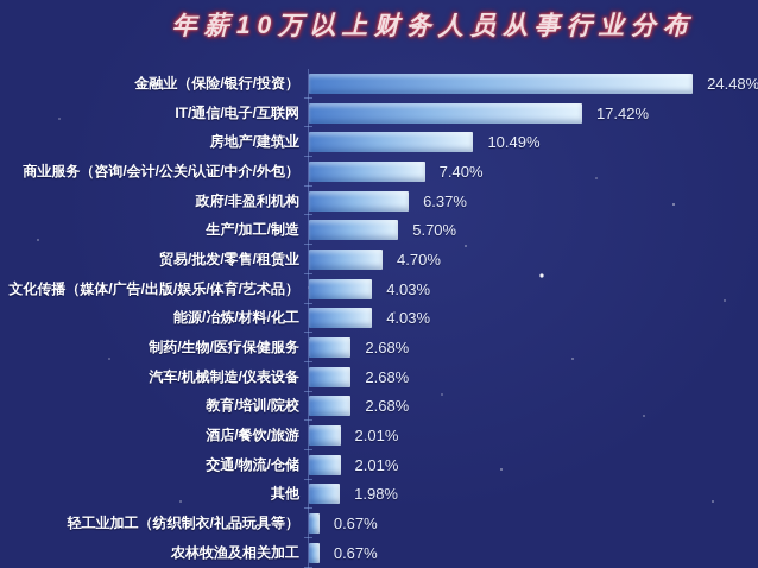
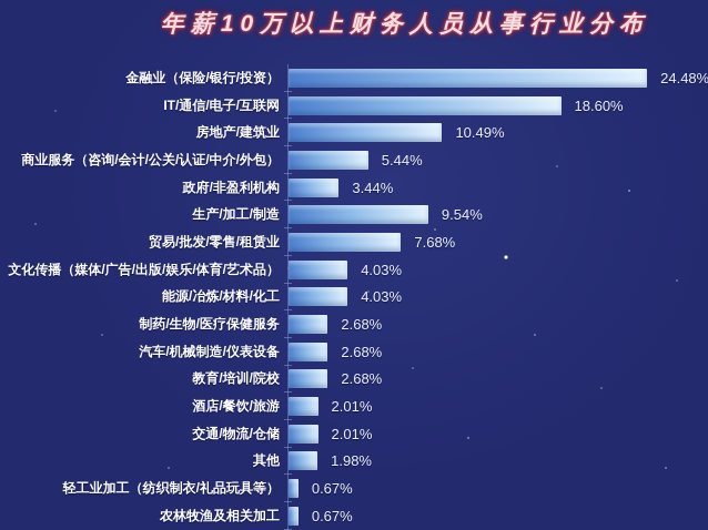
IT/通信/电子/互联网: 17.42% -> 18.60%
商业服务（咨询/会计/公关/认证/中介/外包）: 7.40% -> 5.44%
政府/非盈利机构: 6.37% -> 3.44%
生产/加工/制造: 5.70% -> 9.54%
贸易/批发/零售/租赁业: 4.70% -> 7.68%
